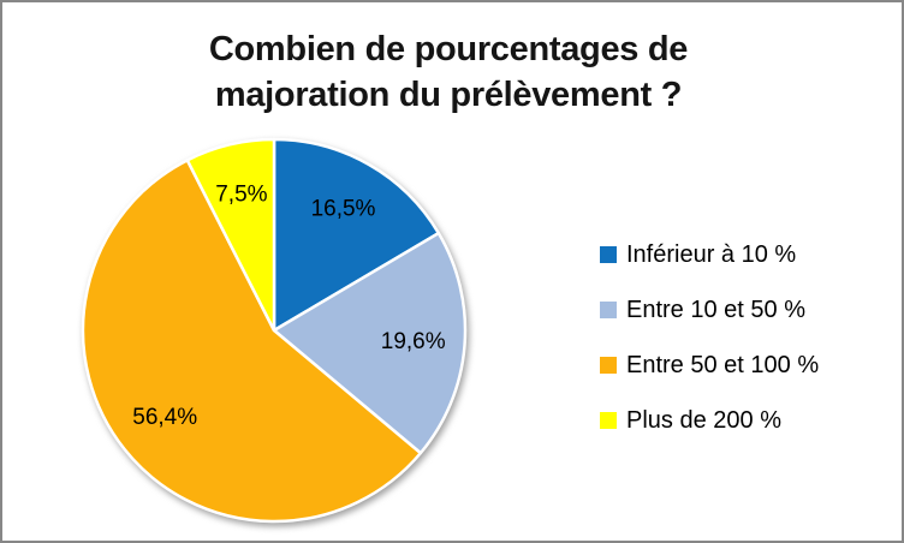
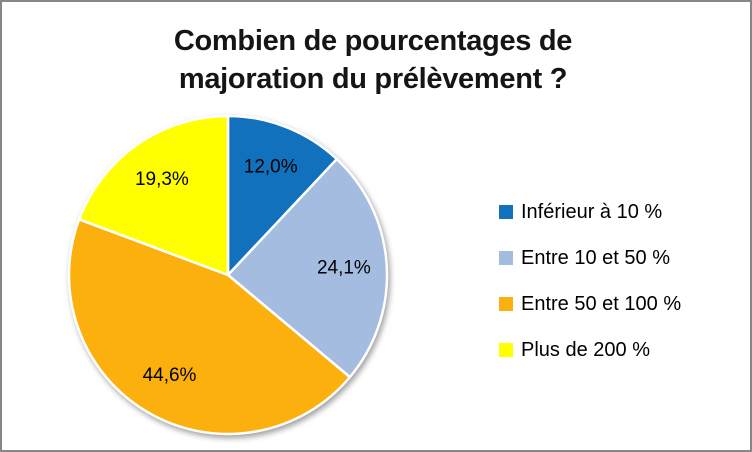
Inférieur à 10 %: 16,5% -> 12,0%
Entre 10 et 50 %: 19,6% -> 24,1%
Entre 50 et 100 %: 56,4% -> 44,6%
Plus de 200 %: 7,5% -> 19,3%
